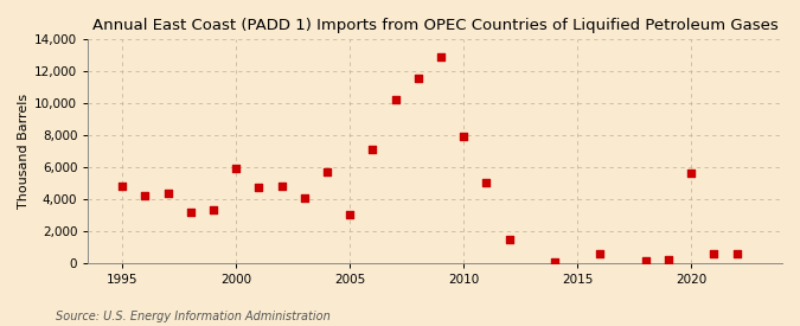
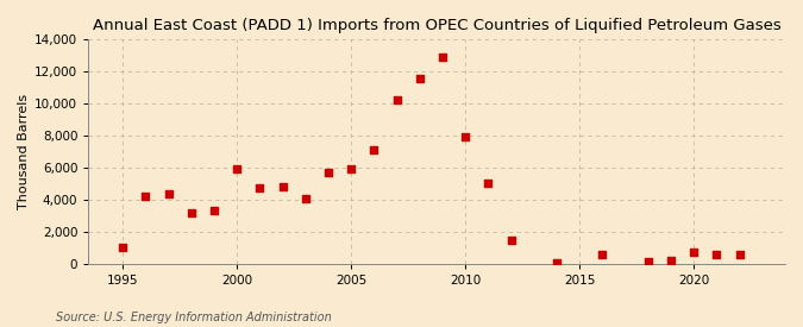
1995: 4,800 -> 1,000
2005: 3,000 -> 5,900
2020: 5,600 -> 700
